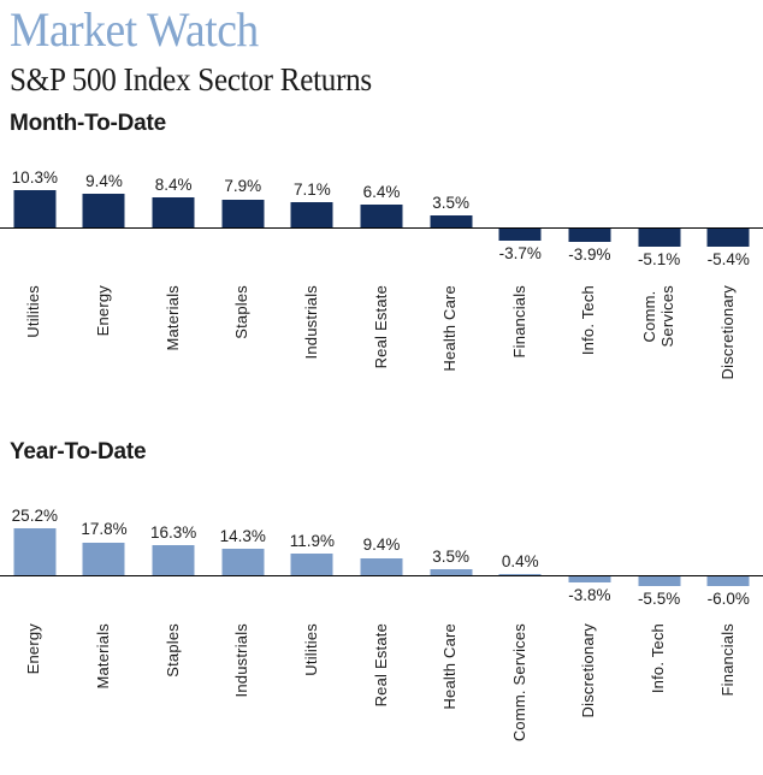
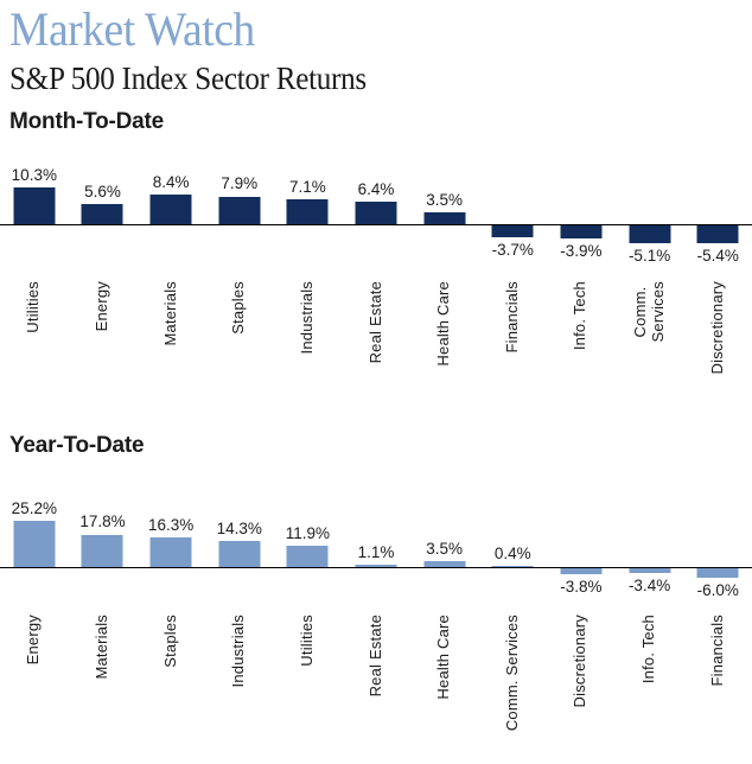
Month-To-Date/Energy: 9.4% -> 5.6%
Year-To-Date/Real Estate: 9.4% -> 1.1%
Year-To-Date/Info. Tech: -5.5% -> -3.4%
